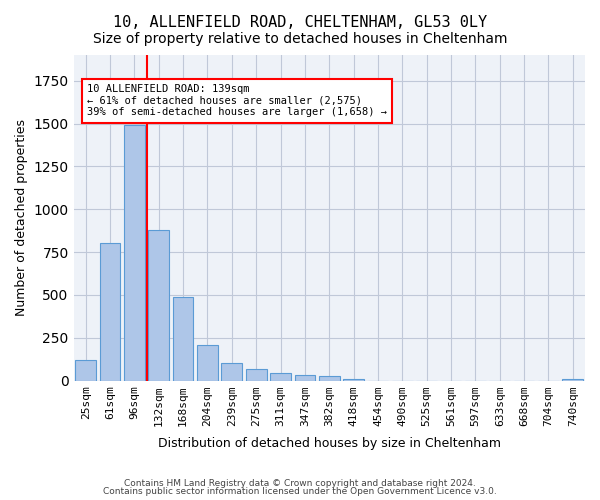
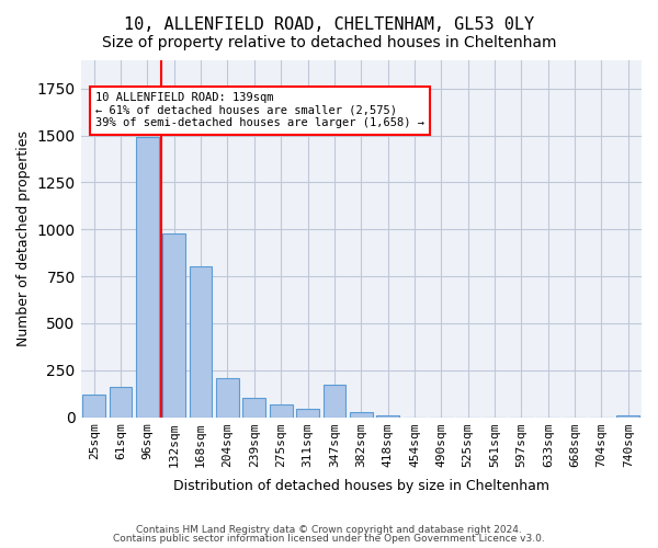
61sqm: 800 -> 160
132sqm: 880 -> 980
168sqm: 490 -> 800
347sqm: 30 -> 170
